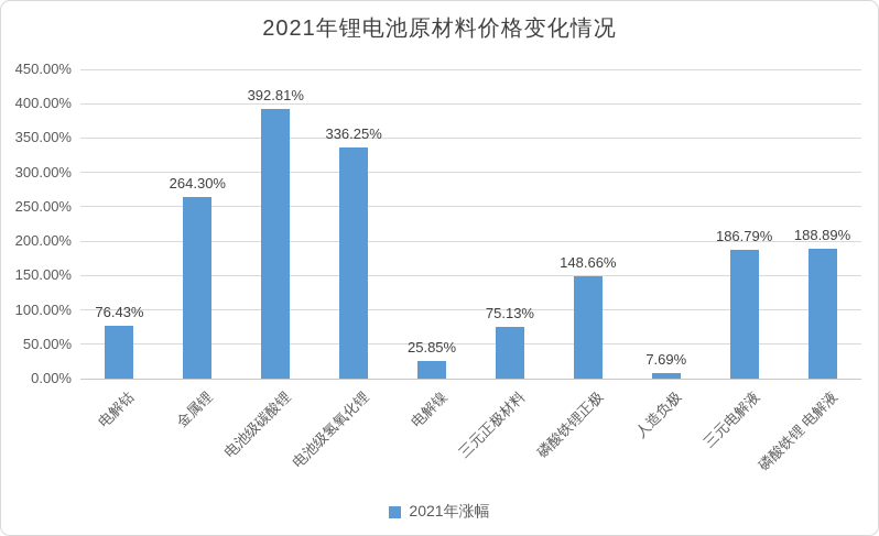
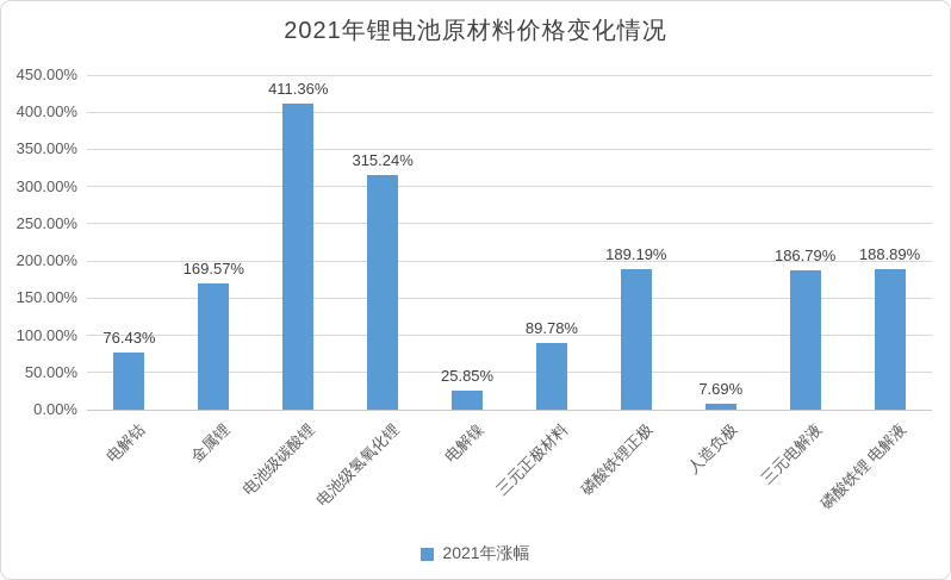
金属锂: 264.30% -> 169.57%
电池级碳酸锂: 392.81% -> 411.36%
电池级氢氧化锂: 336.25% -> 315.24%
三元正极材料: 75.13% -> 89.78%
磷酸铁锂正极: 148.66% -> 189.19%
